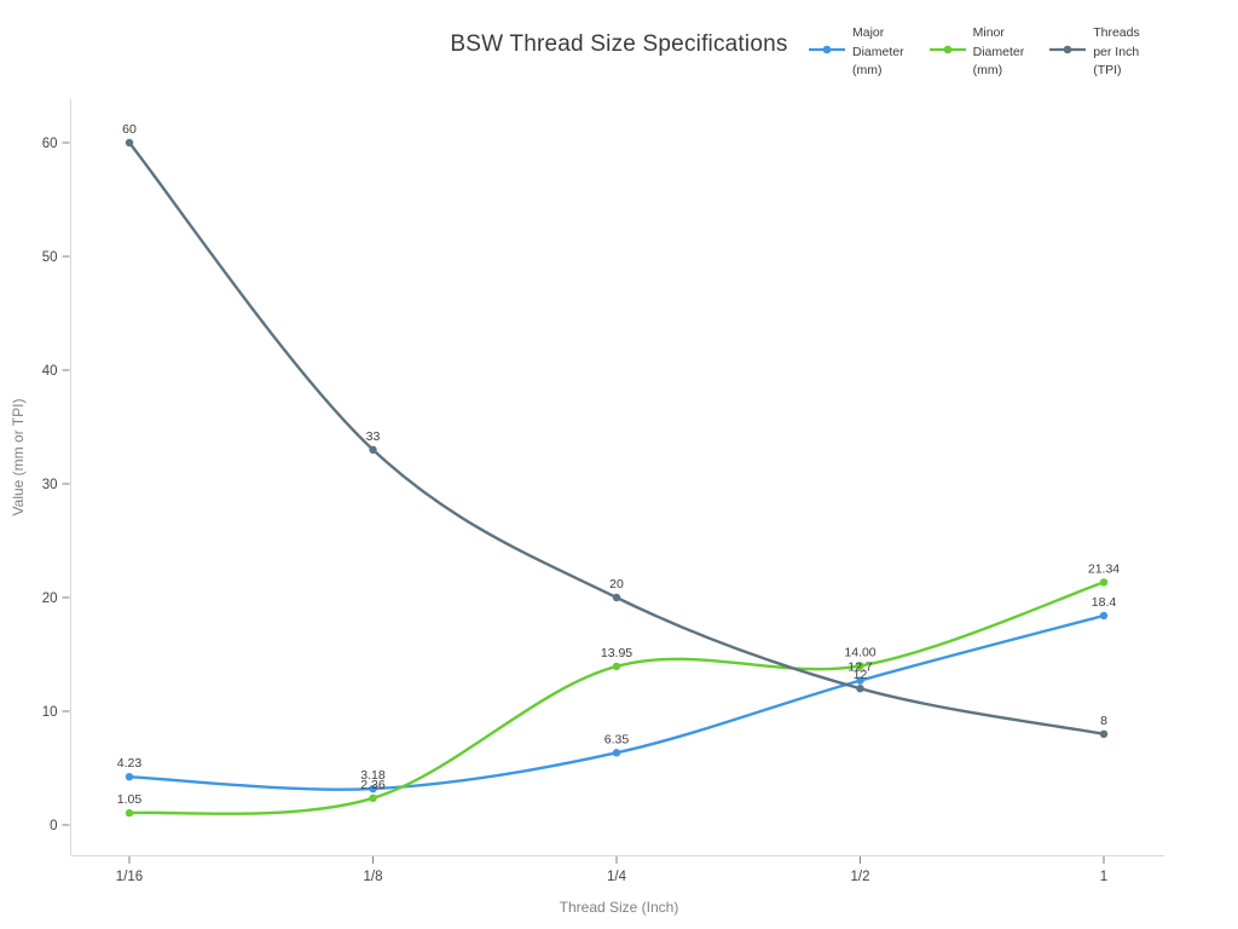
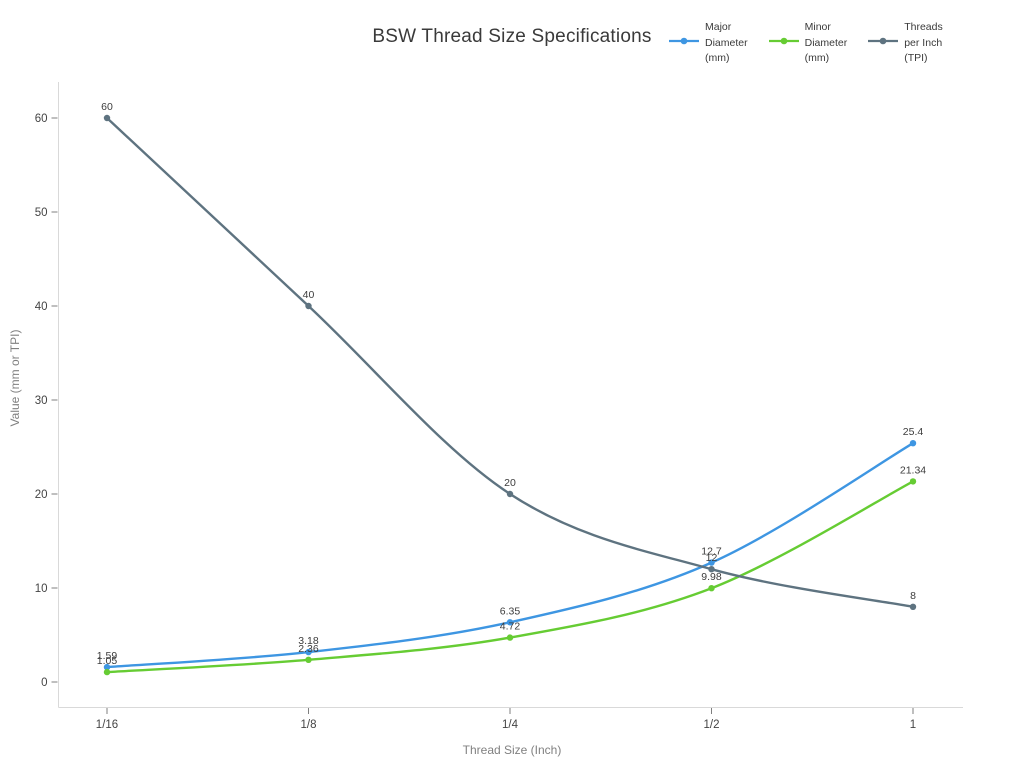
Major Diameter (mm)/1/16: 4.23 -> 1.59
Threads per Inch (TPI)/1/8: 33 -> 40
Minor Diameter (mm)/1/4: 13.95 -> 4.72
Minor Diameter (mm)/1/2: 14.00 -> 9.98
Major Diameter (mm)/1: 18.4 -> 25.4
